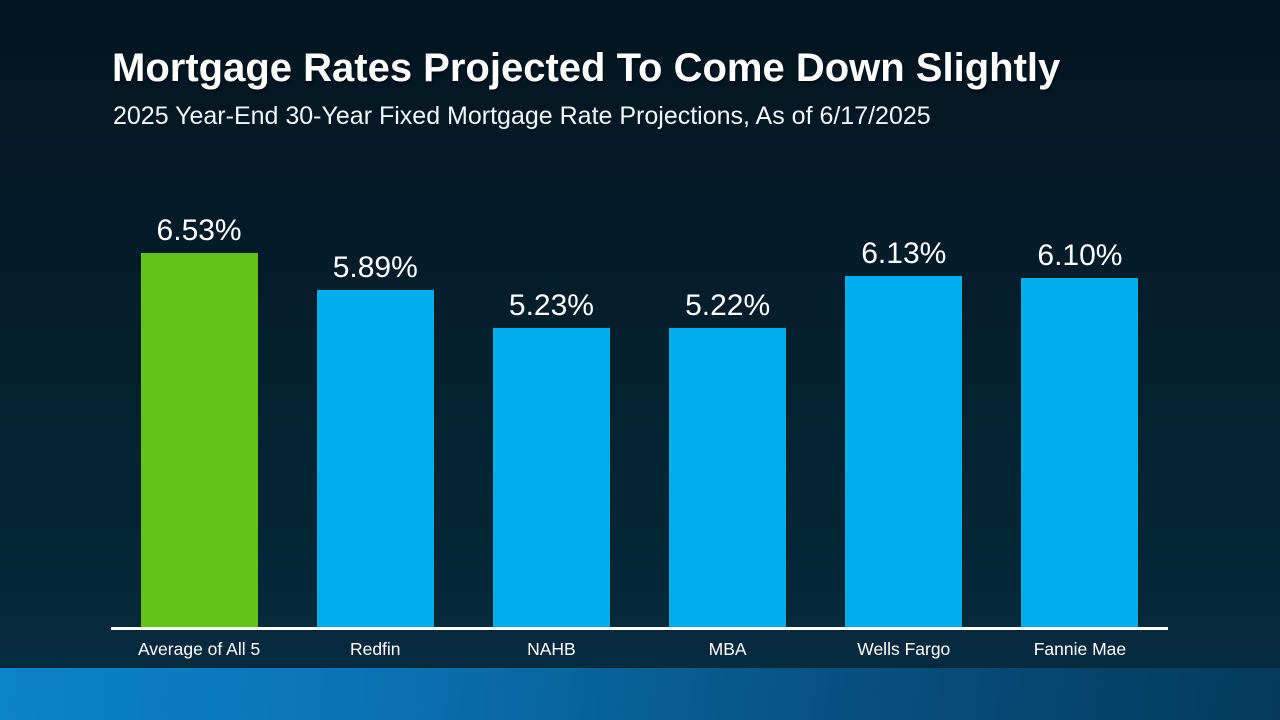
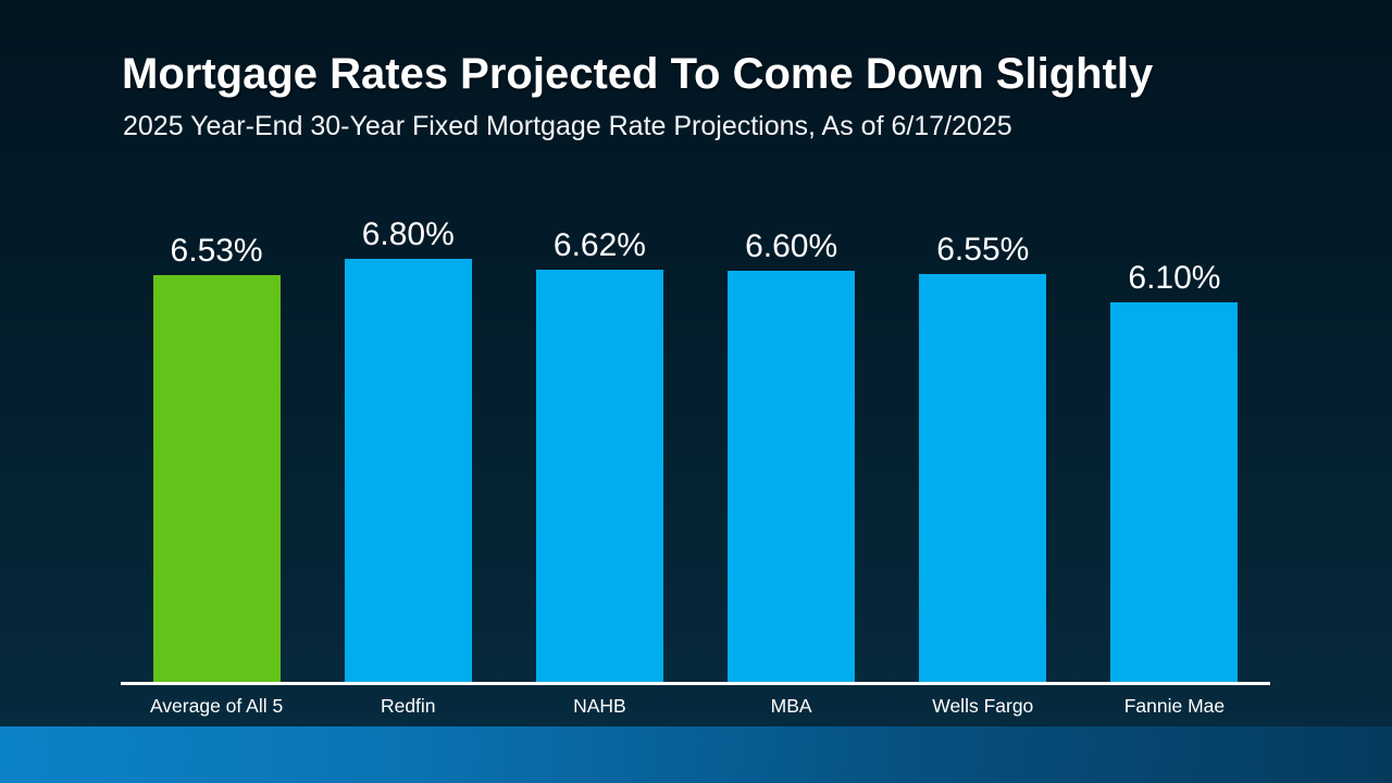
Redfin: 5.89% -> 6.80%
NAHB: 5.23% -> 6.62%
MBA: 5.22% -> 6.60%
Wells Fargo: 6.13% -> 6.55%
